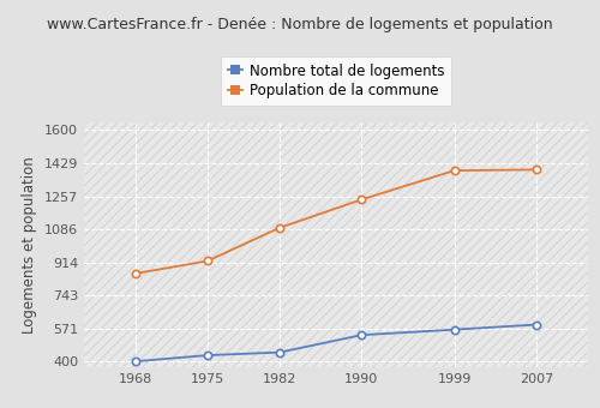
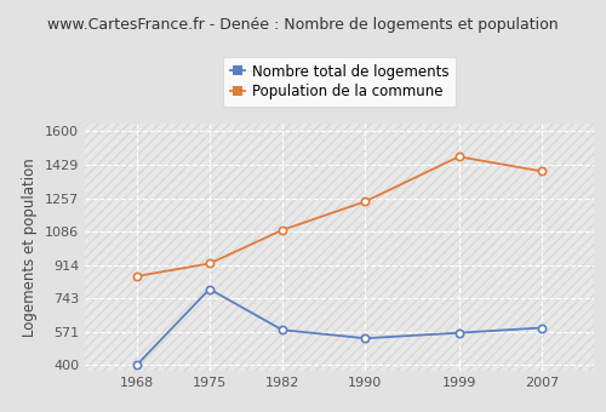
Nombre total de logements/1975: 430 -> 790
Nombre total de logements/1982: 450 -> 580
Population de la commune/1999: 1390 -> 1470
